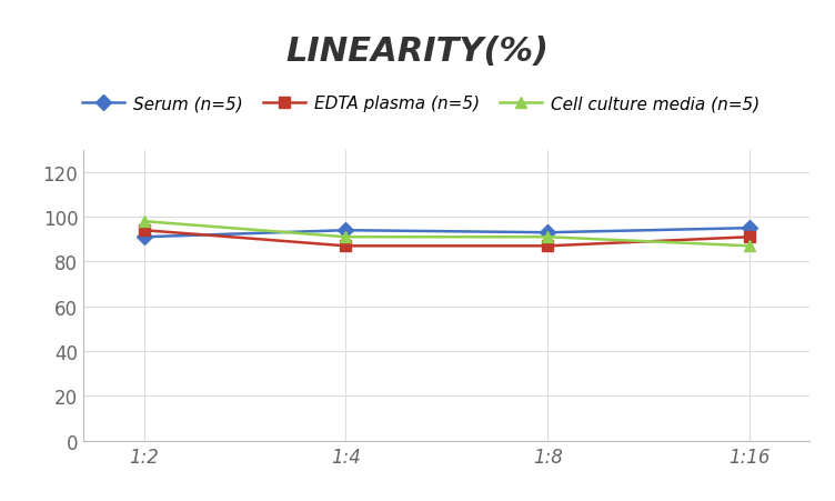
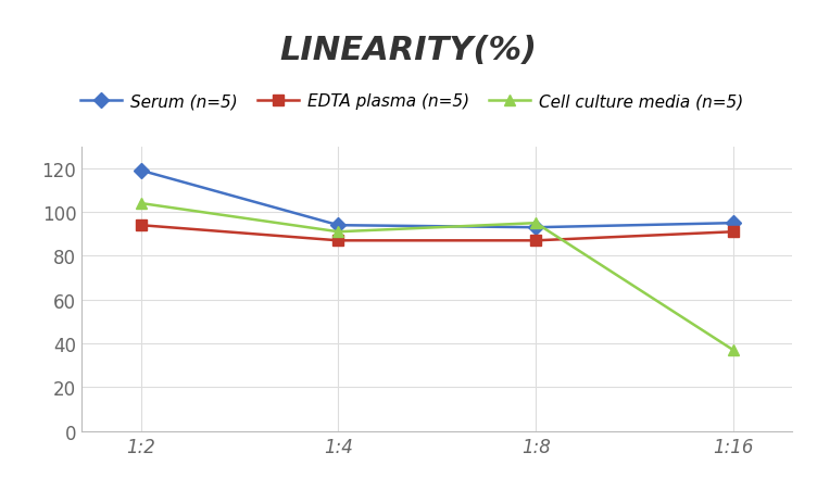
Serum (n=5)/1:2: 91 -> 119
Cell culture media (n=5)/1:2: 98 -> 104
Cell culture media (n=5)/1:8: 91 -> 95
Cell culture media (n=5)/1:16: 87 -> 37
